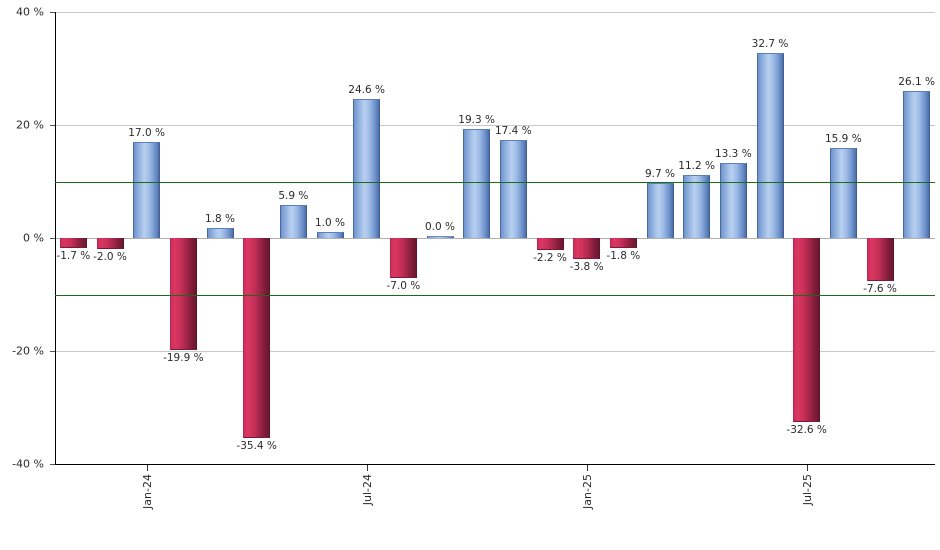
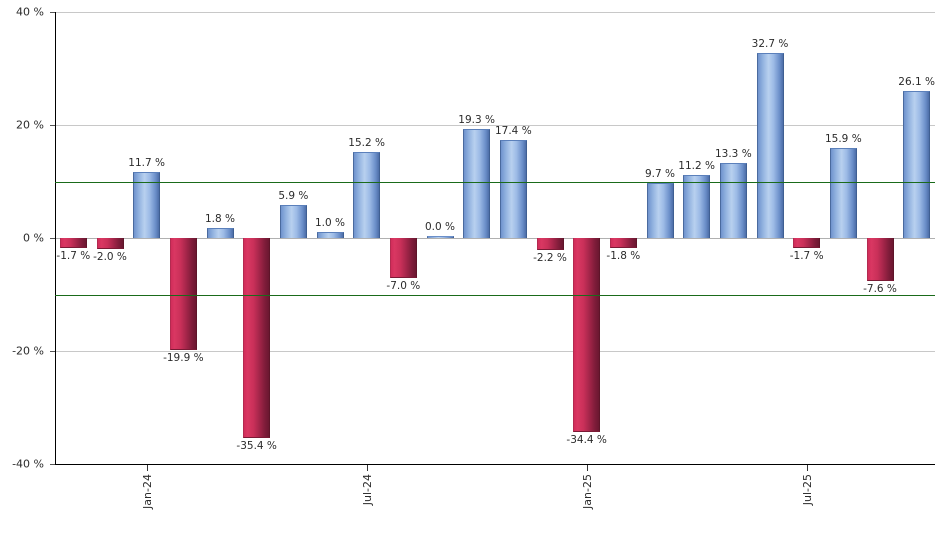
Jan-24: 17.0 -> 11.7
Jul-24: 24.6 -> 15.2
Jan-25: -3.8 -> -34.4
Jul-25: -32.6 -> -1.7
